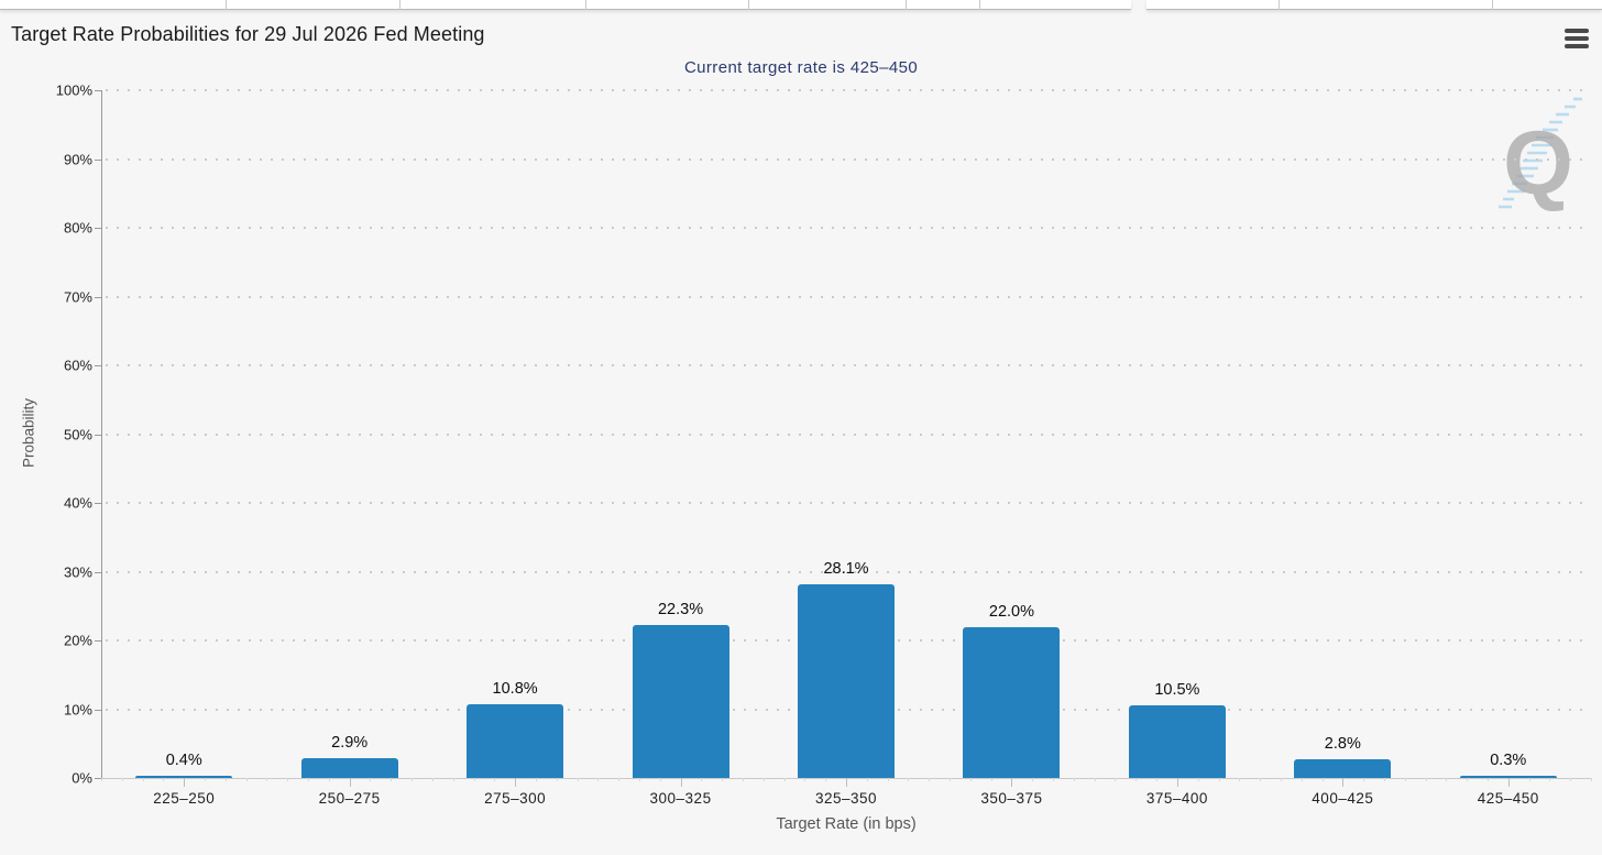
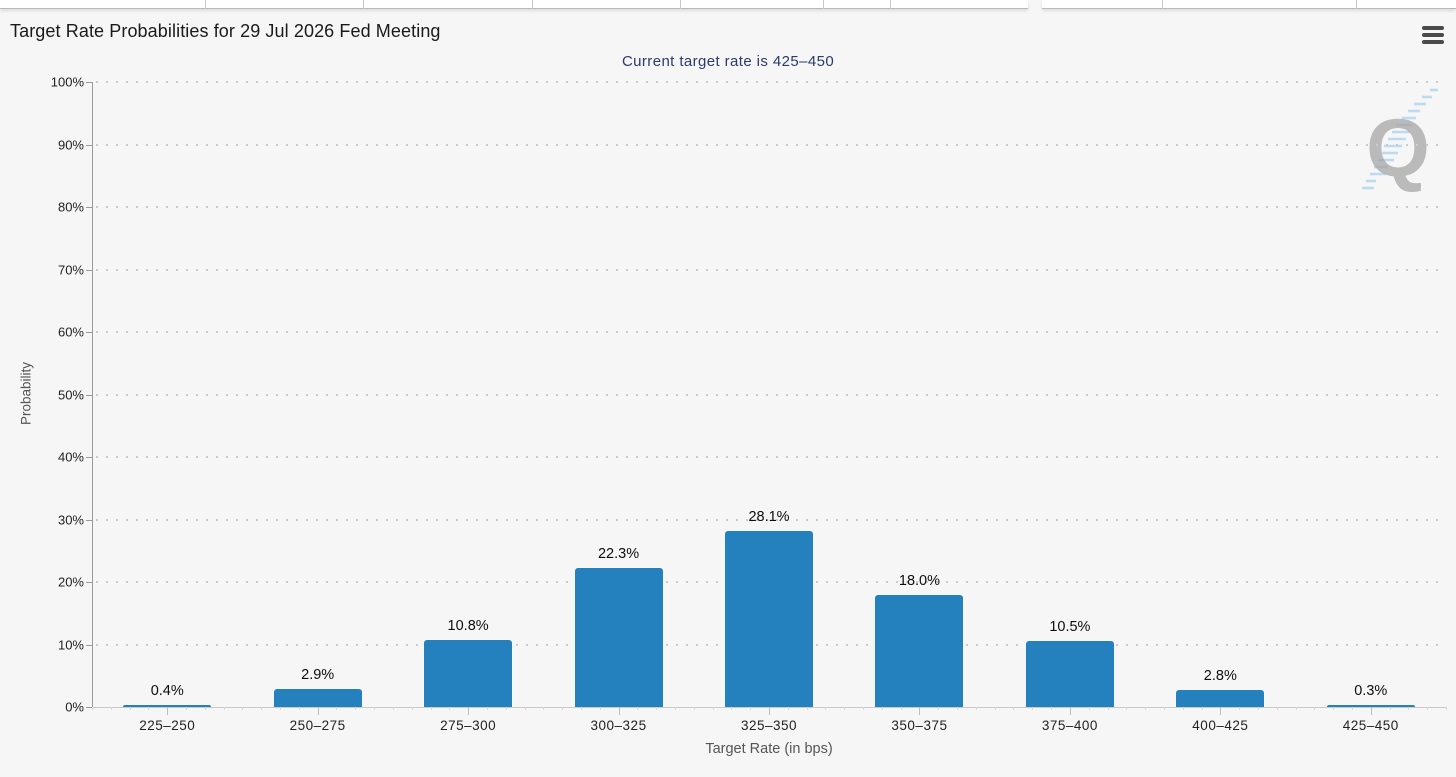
350–375: 22.0% -> 18.0%
